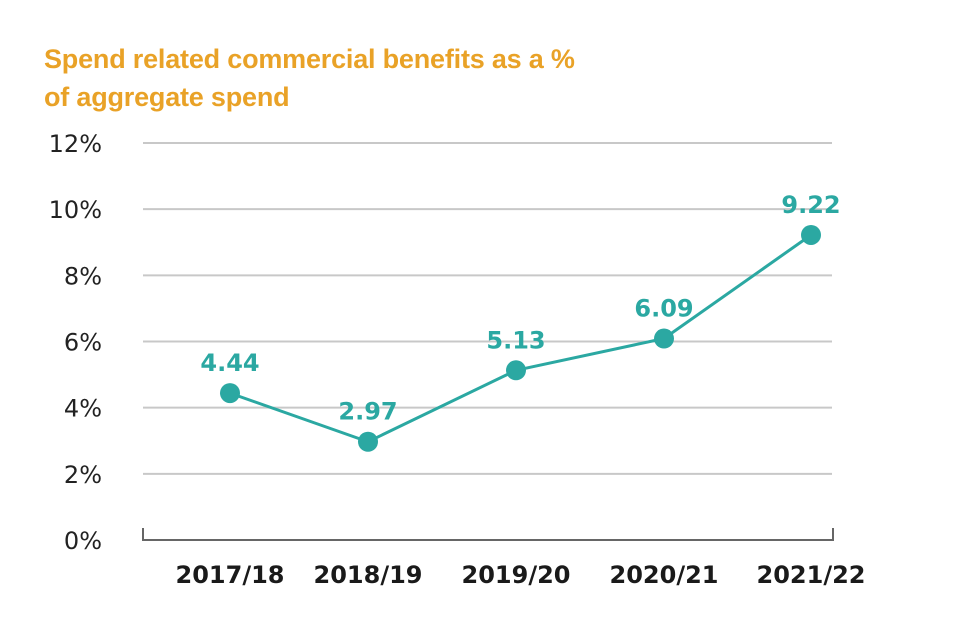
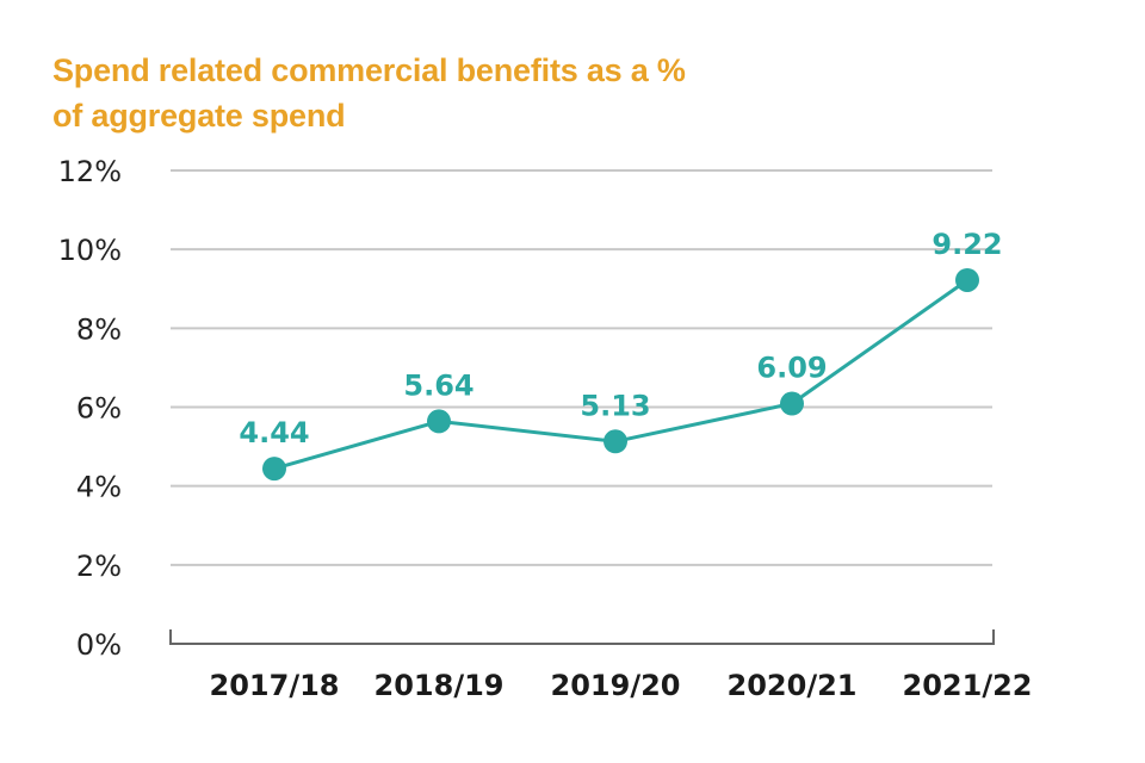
2018/19: 2.97 -> 5.64
